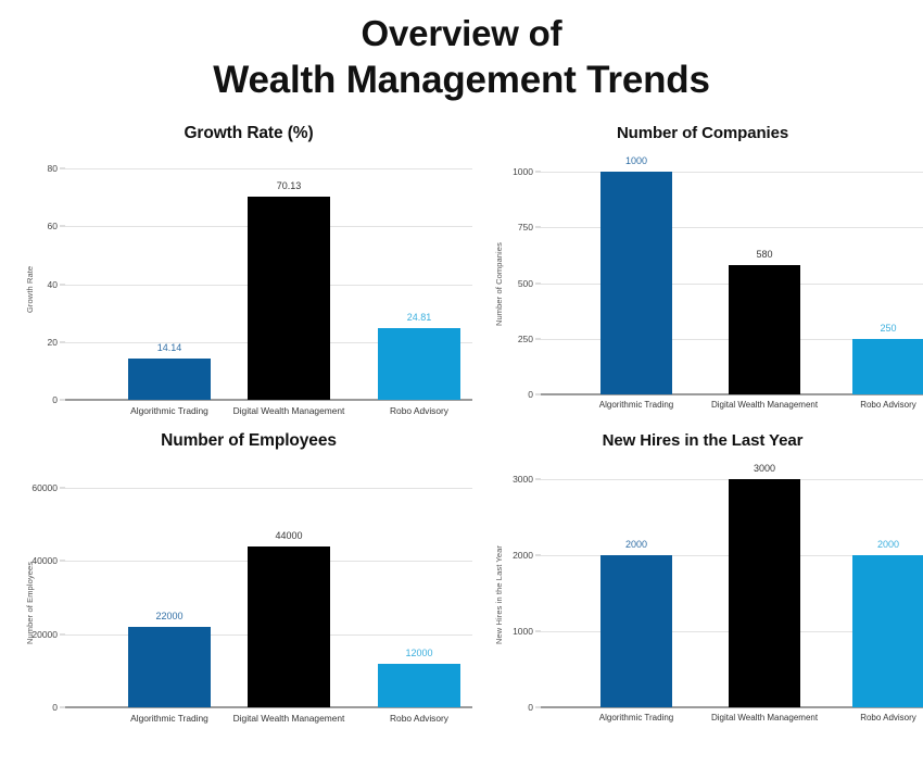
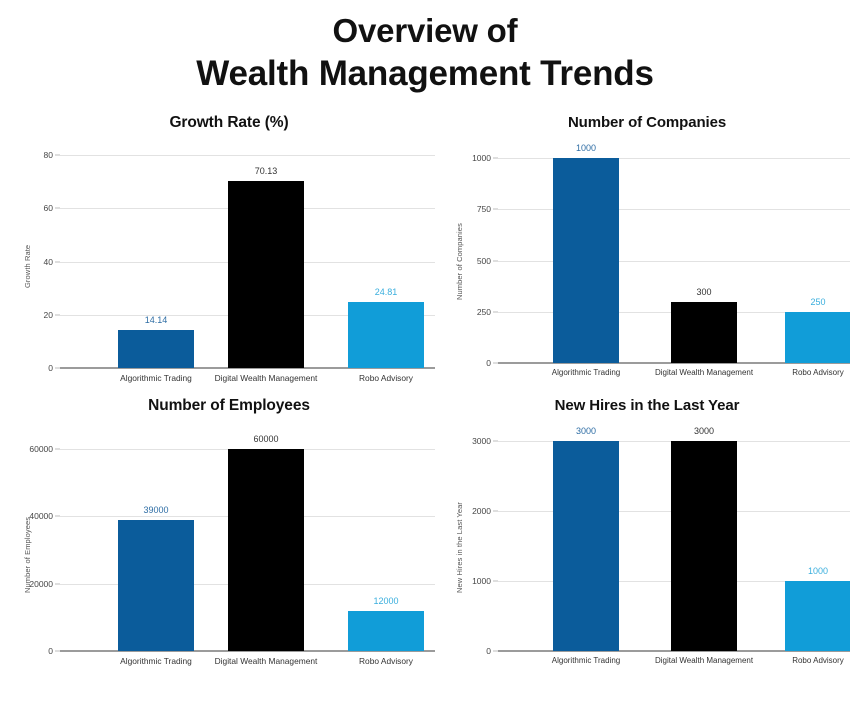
Number of Companies/Digital Wealth Management: 580 -> 300
Number of Employees/Algorithmic Trading: 22000 -> 39000
Number of Employees/Digital Wealth Management: 44000 -> 60000
New Hires in the Last Year/Algorithmic Trading: 2000 -> 3000
New Hires in the Last Year/Robo Advisory: 2000 -> 1000
